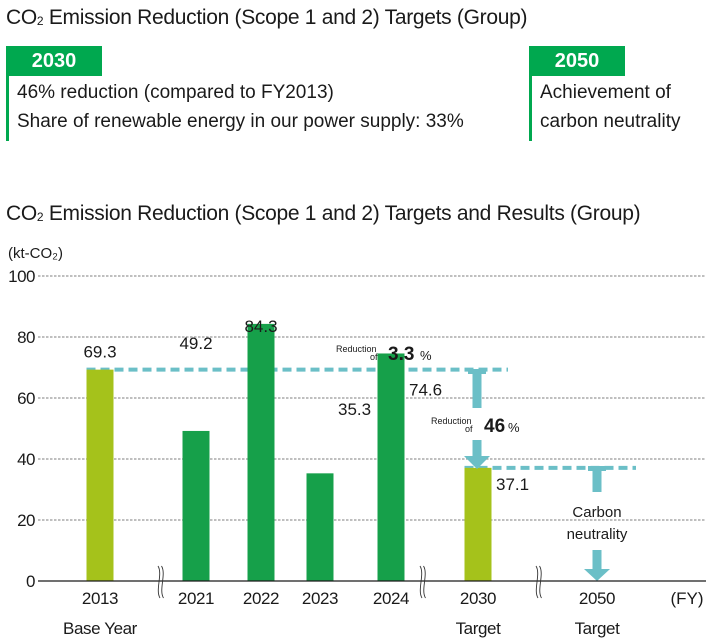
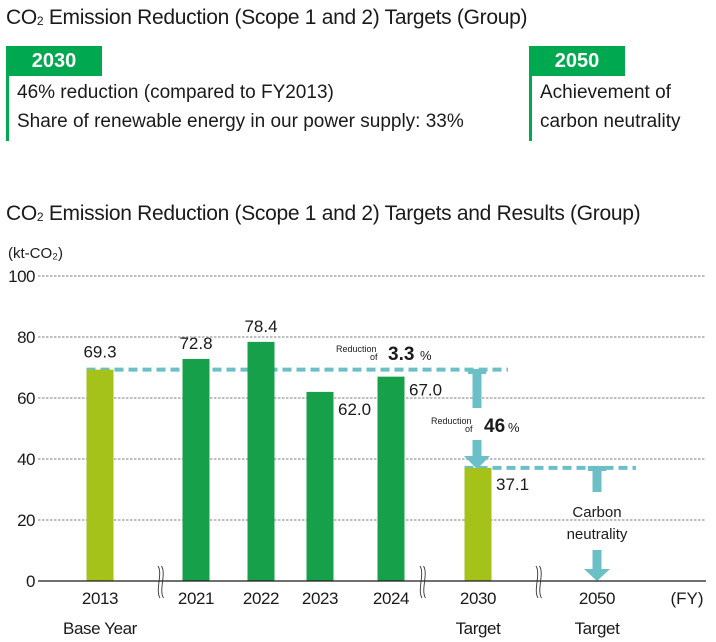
2021: 49.2 -> 72.8
2022: 84.3 -> 78.4
2023: 35.3 -> 62.0
2024: 74.6 -> 67.0
